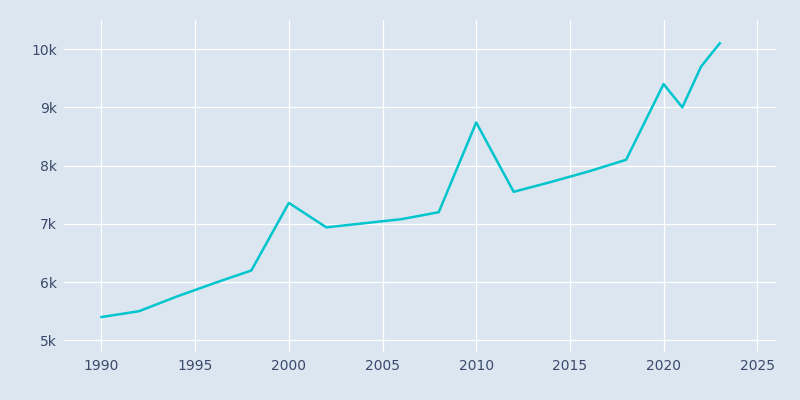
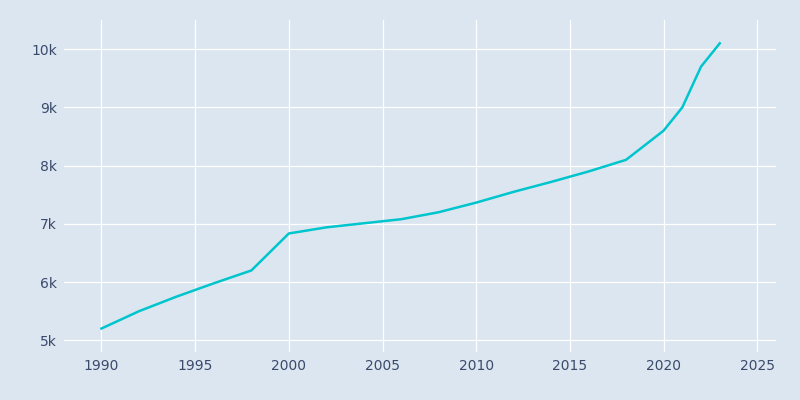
1990: 5.40k -> 5.20k
2000: 7.36k -> 6.84k
2010: 8.74k -> 7.36k
2020: 9.40k -> 8.60k
